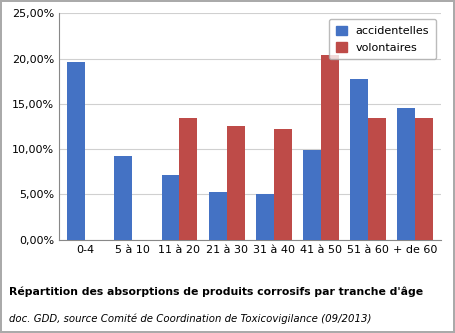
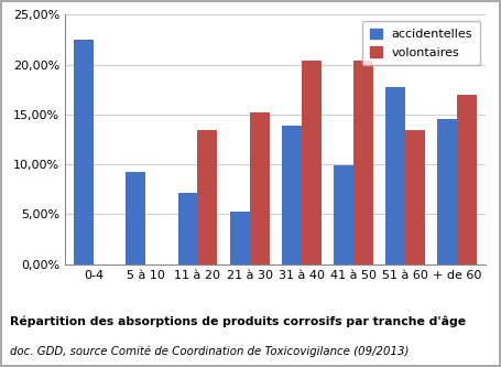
accidentelles/0-4: 19,6% -> 22,5%
volontaires/21 à 30: 12,6% -> 15,2%
accidentelles/31 à 40: 5,0% -> 13,9%
volontaires/31 à 40: 12,2% -> 20,3%
volontaires/+ de 60: 13,4% -> 17,0%
